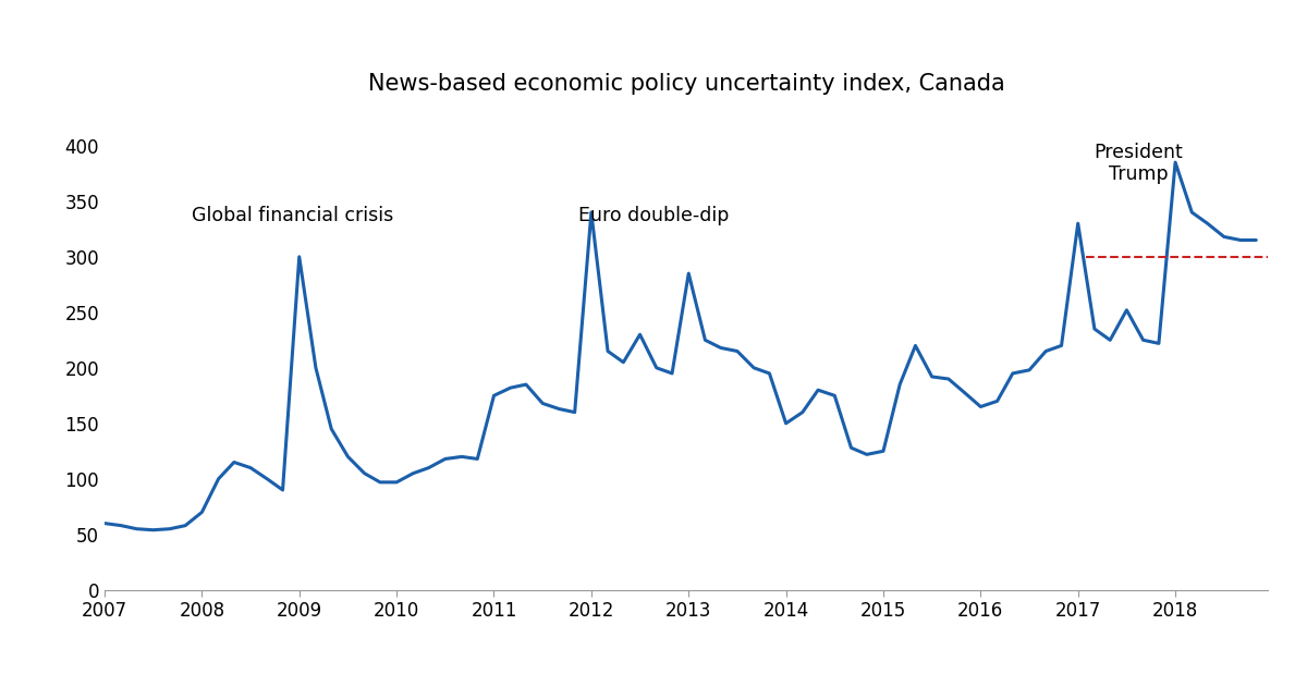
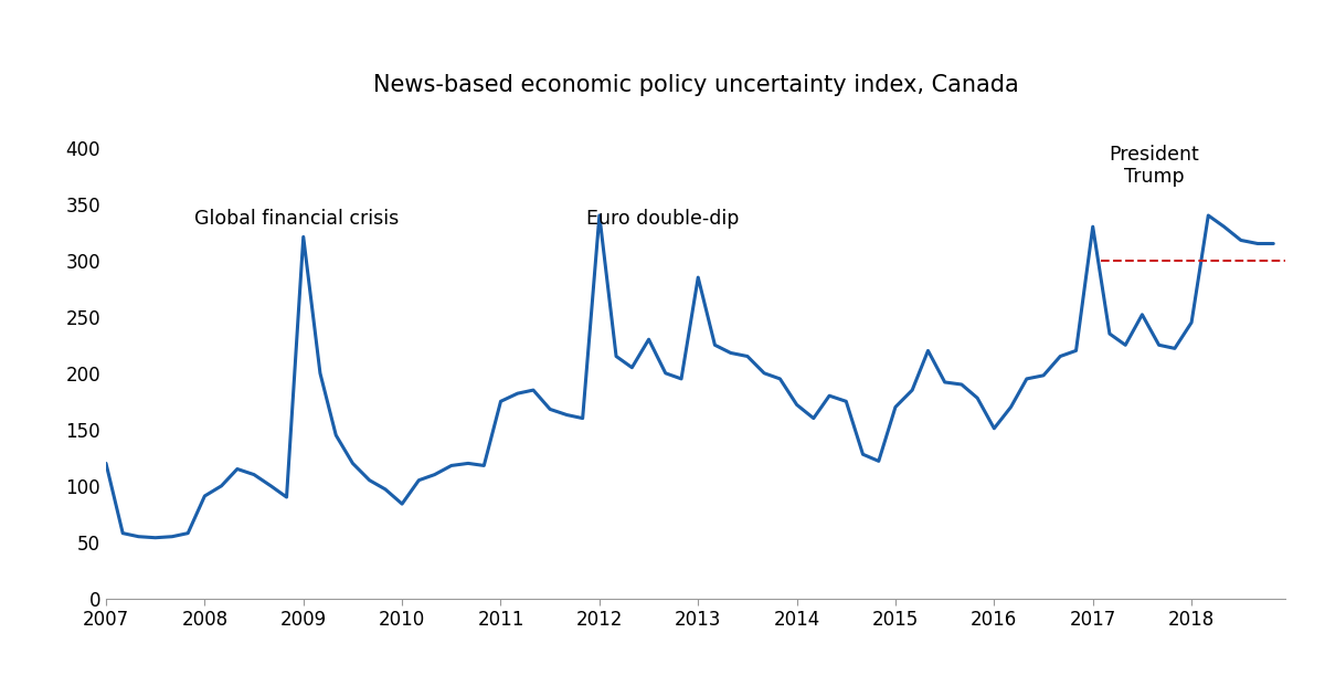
2007: 60 -> 120
2008: 70 -> 91
2009: 300 -> 321
2010: 97 -> 84
2014: 150 -> 172
2015: 125 -> 170
2016: 165 -> 151
2018: 385 -> 245
